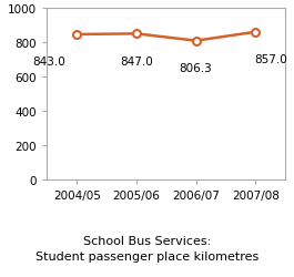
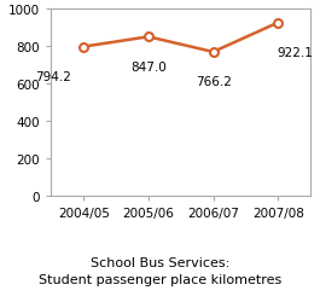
2004/05: 843.0 -> 794.2
2006/07: 806.3 -> 766.2
2007/08: 857.0 -> 922.1
